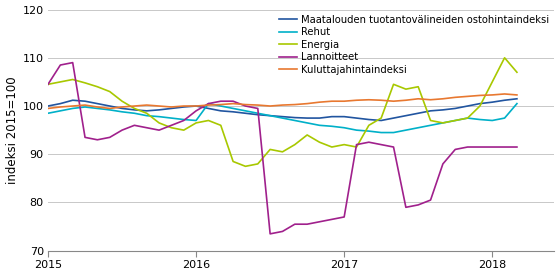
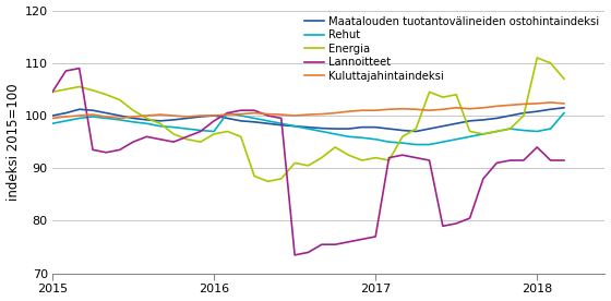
Energia/2018: 105.0 -> 111.0
Lannoitteet/2018: 91.5 -> 94.0
